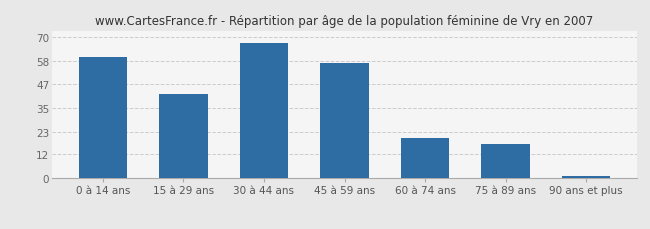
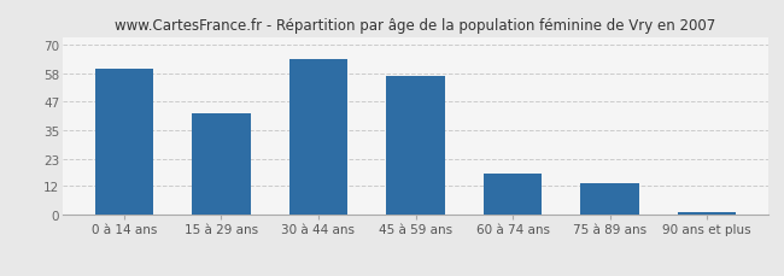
30 à 44 ans: 67 -> 64
60 à 74 ans: 20 -> 17
75 à 89 ans: 17 -> 13
